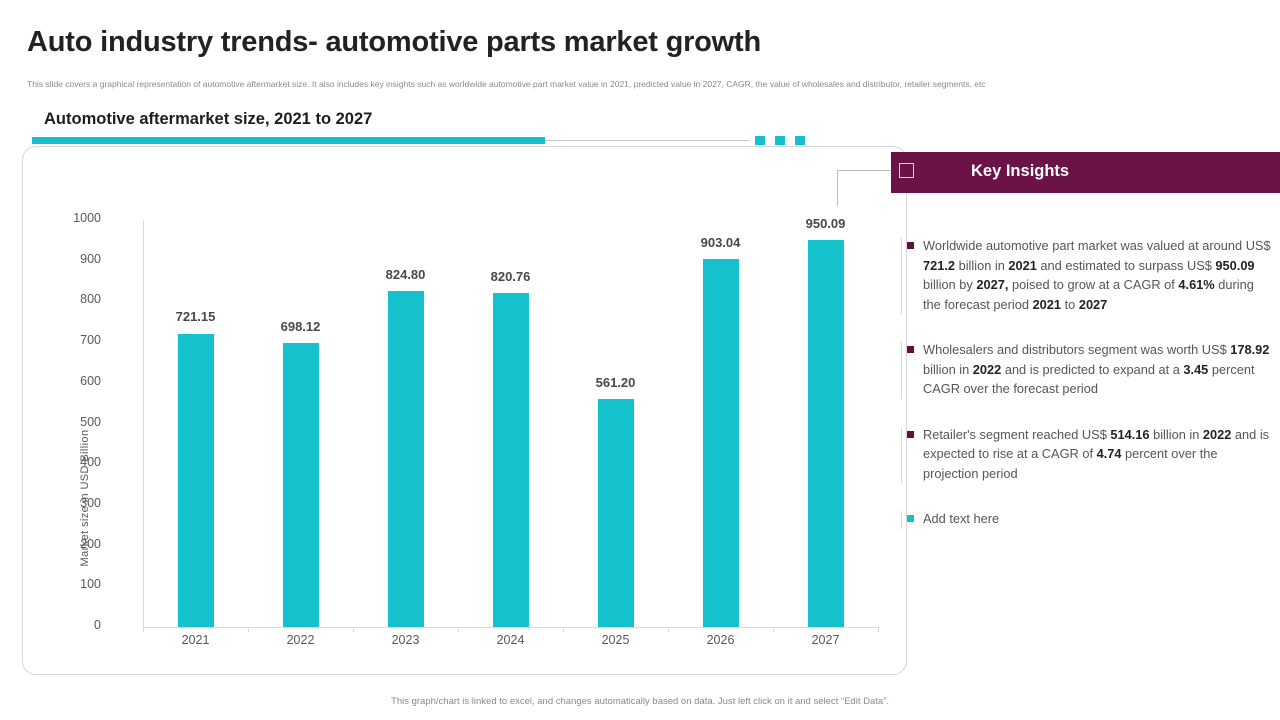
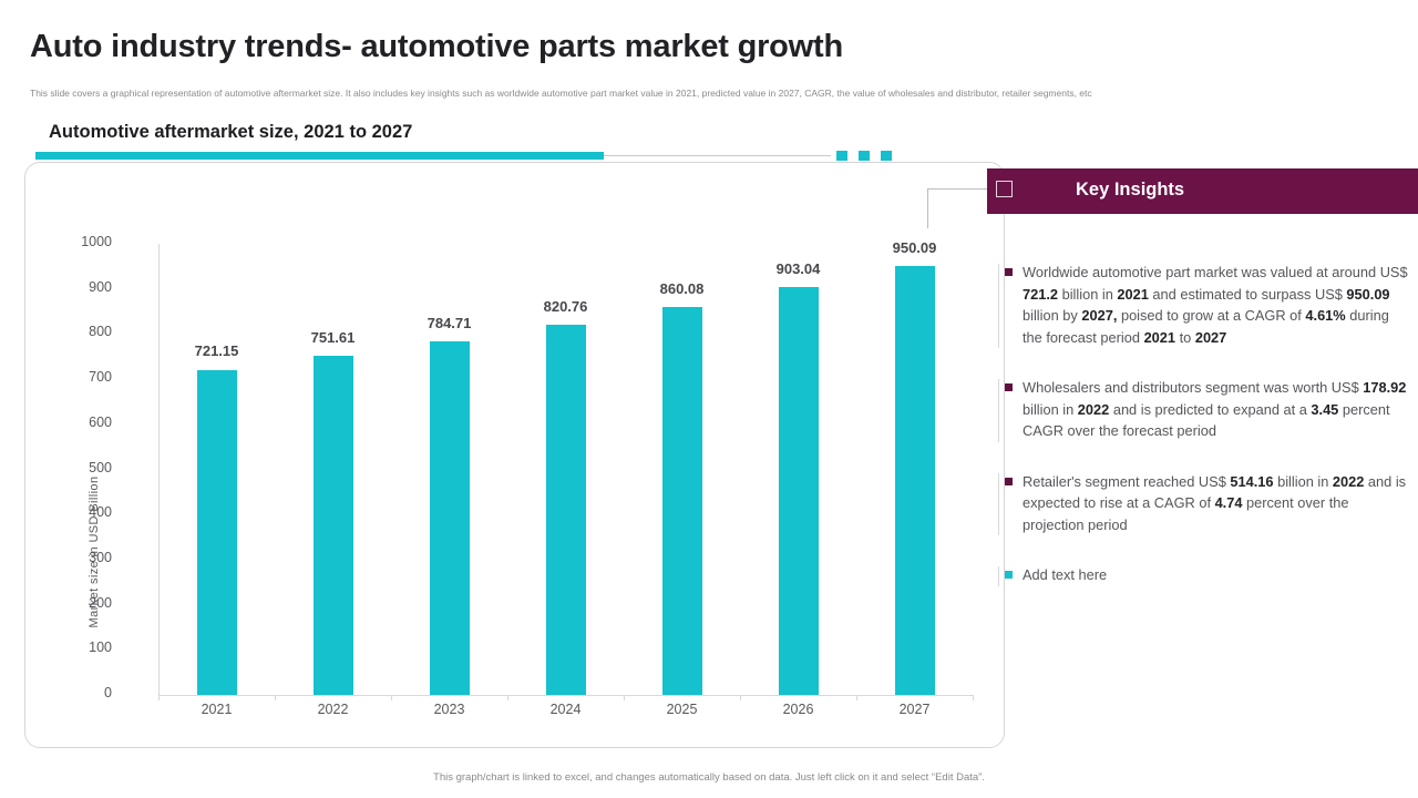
2022: 698.12 -> 751.61
2023: 824.80 -> 784.71
2025: 561.20 -> 860.08
